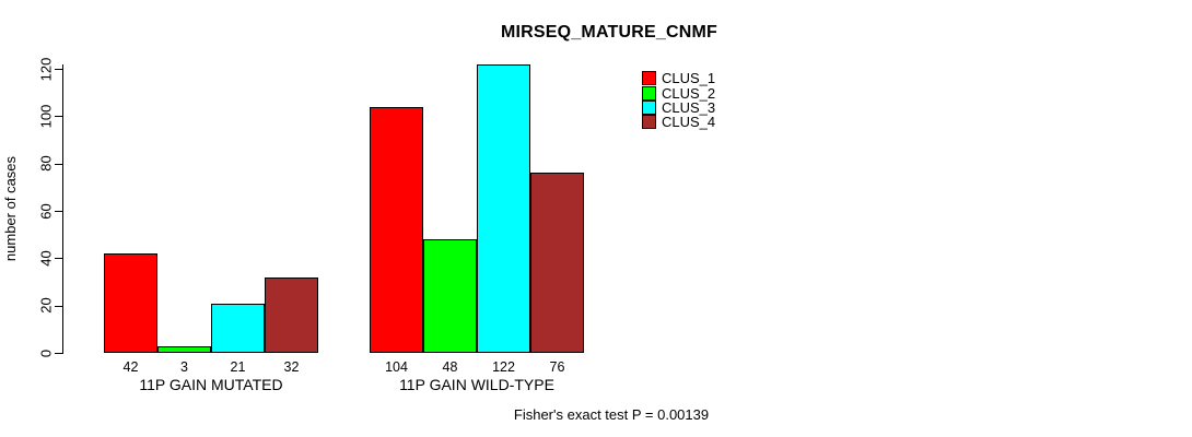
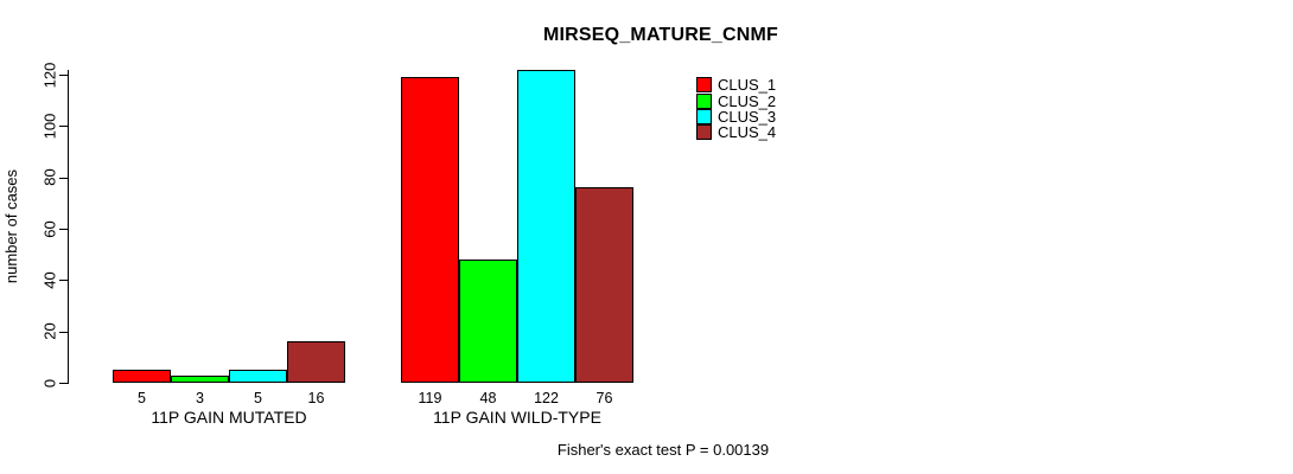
CLUS_1/11P GAIN MUTATED: 42 -> 5
CLUS_3/11P GAIN MUTATED: 21 -> 5
CLUS_4/11P GAIN MUTATED: 32 -> 16
CLUS_1/11P GAIN WILD-TYPE: 104 -> 119
